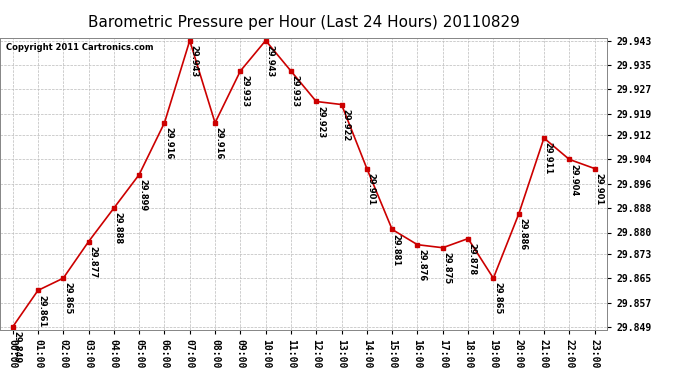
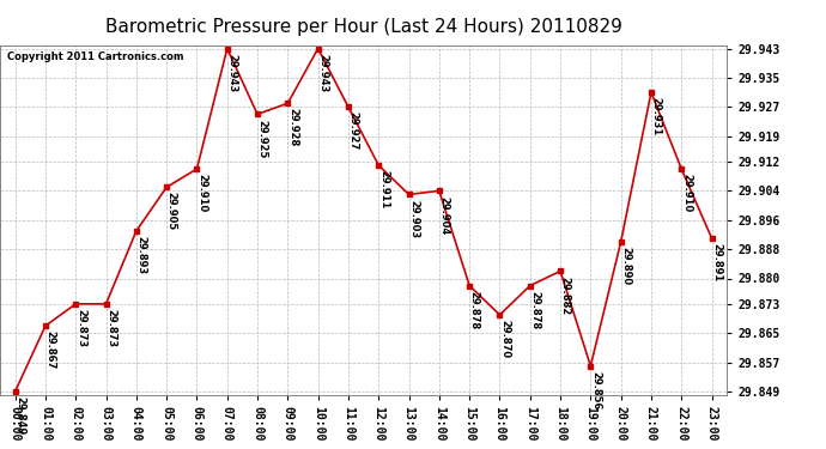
01:00: 29.861 -> 29.867
02:00: 29.865 -> 29.873
03:00: 29.877 -> 29.873
04:00: 29.888 -> 29.893
05:00: 29.899 -> 29.905
06:00: 29.916 -> 29.910
08:00: 29.916 -> 29.925
09:00: 29.933 -> 29.928
11:00: 29.933 -> 29.927
12:00: 29.923 -> 29.911
13:00: 29.922 -> 29.903
14:00: 29.901 -> 29.904
15:00: 29.881 -> 29.878
16:00: 29.876 -> 29.870
17:00: 29.875 -> 29.878
18:00: 29.878 -> 29.882
19:00: 29.865 -> 29.856
20:00: 29.886 -> 29.890
21:00: 29.911 -> 29.931
22:00: 29.904 -> 29.910
23:00: 29.901 -> 29.891
